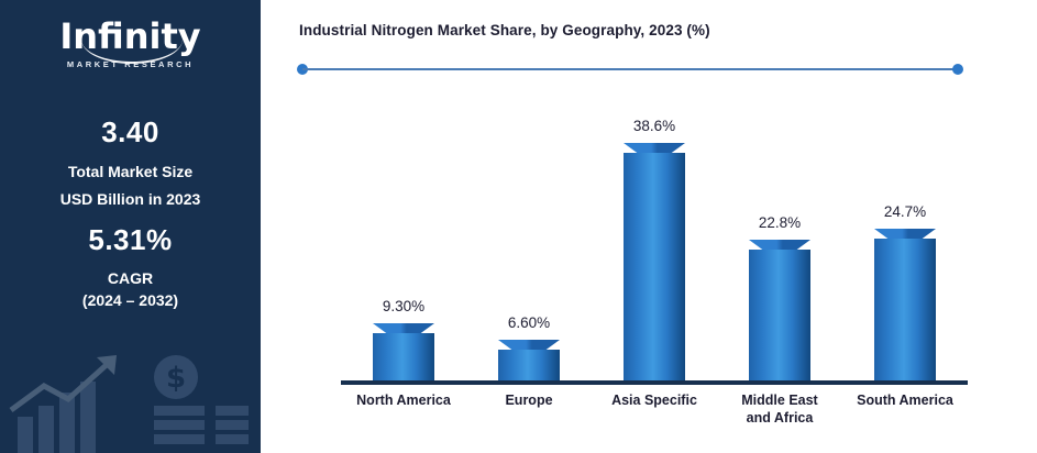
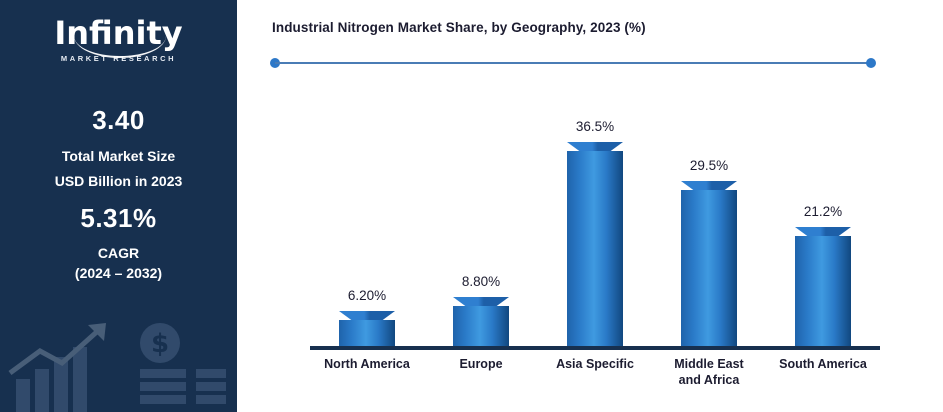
North America: 9.30% -> 6.20%
Europe: 6.60% -> 8.80%
Asia Specific: 38.6% -> 36.5%
Middle East and Africa: 22.8% -> 29.5%
South America: 24.7% -> 21.2%
